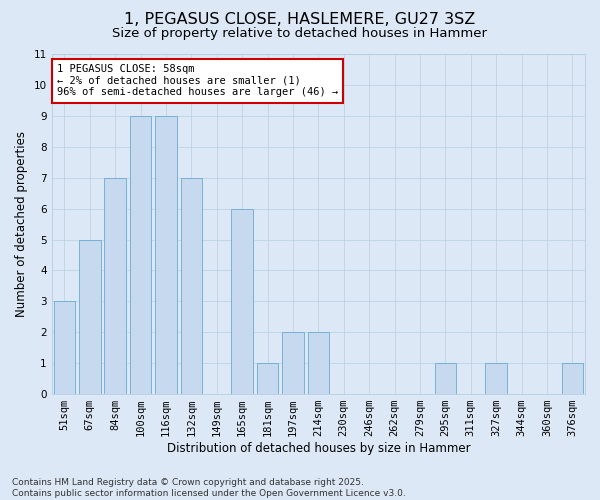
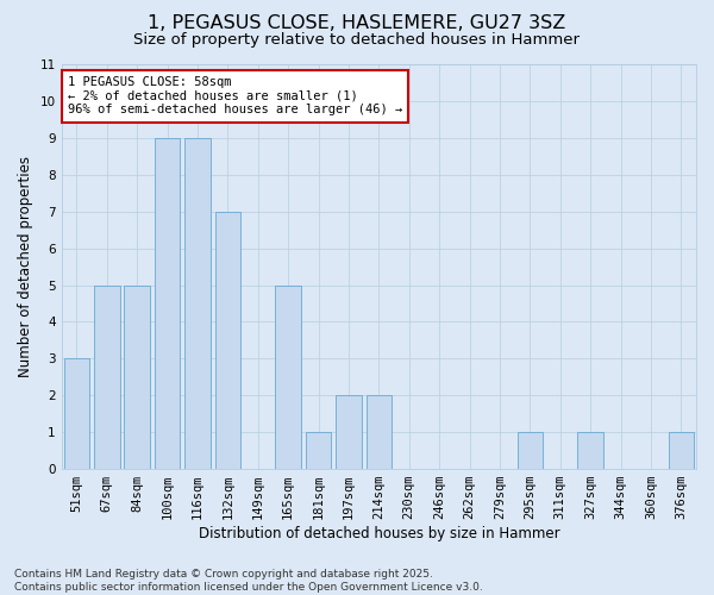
84sqm: 7 -> 5
165sqm: 6 -> 5
